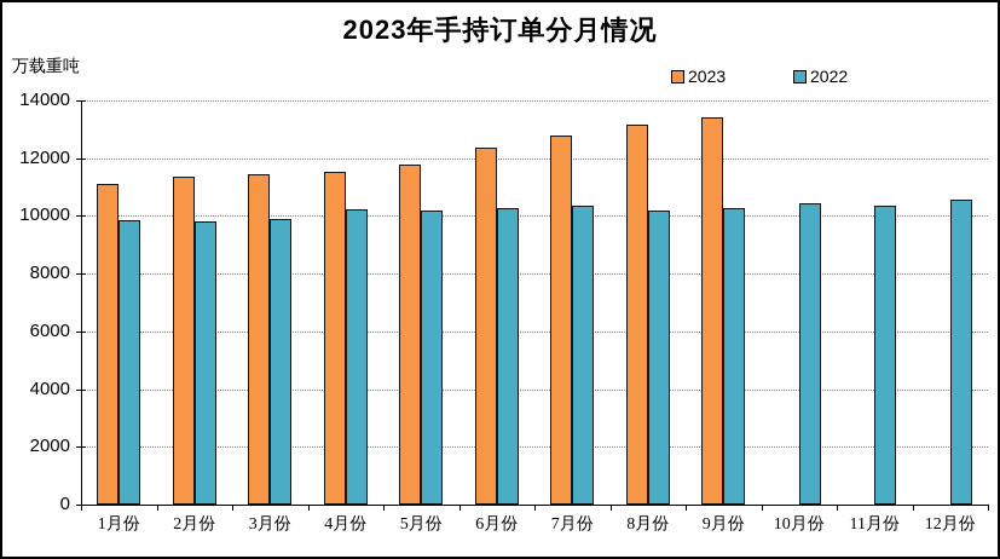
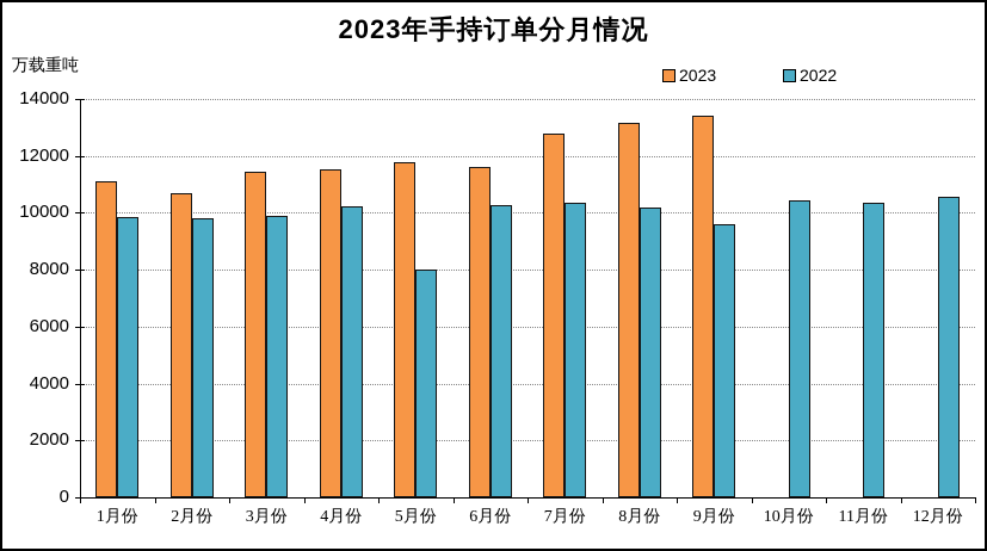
2023/2月份: 11400 -> 10700
2022/5月份: 10200 -> 8000
2023/6月份: 12400 -> 11600
2022/9月份: 10300 -> 9600
